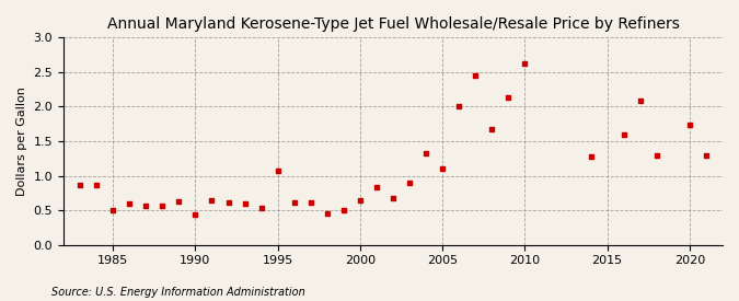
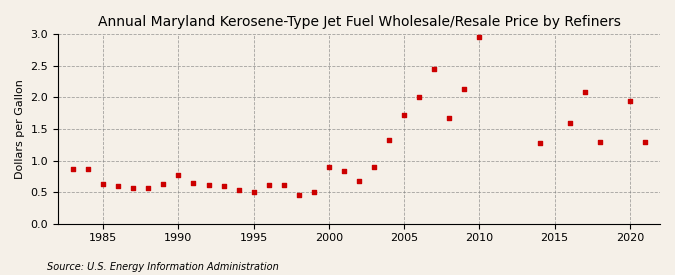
1985: 0.50 -> 0.63
1990: 0.44 -> 0.78
1995: 1.08 -> 0.51
2000: 0.64 -> 0.90
2005: 1.10 -> 1.72
2010: 2.62 -> 2.95
2020: 1.74 -> 1.95
